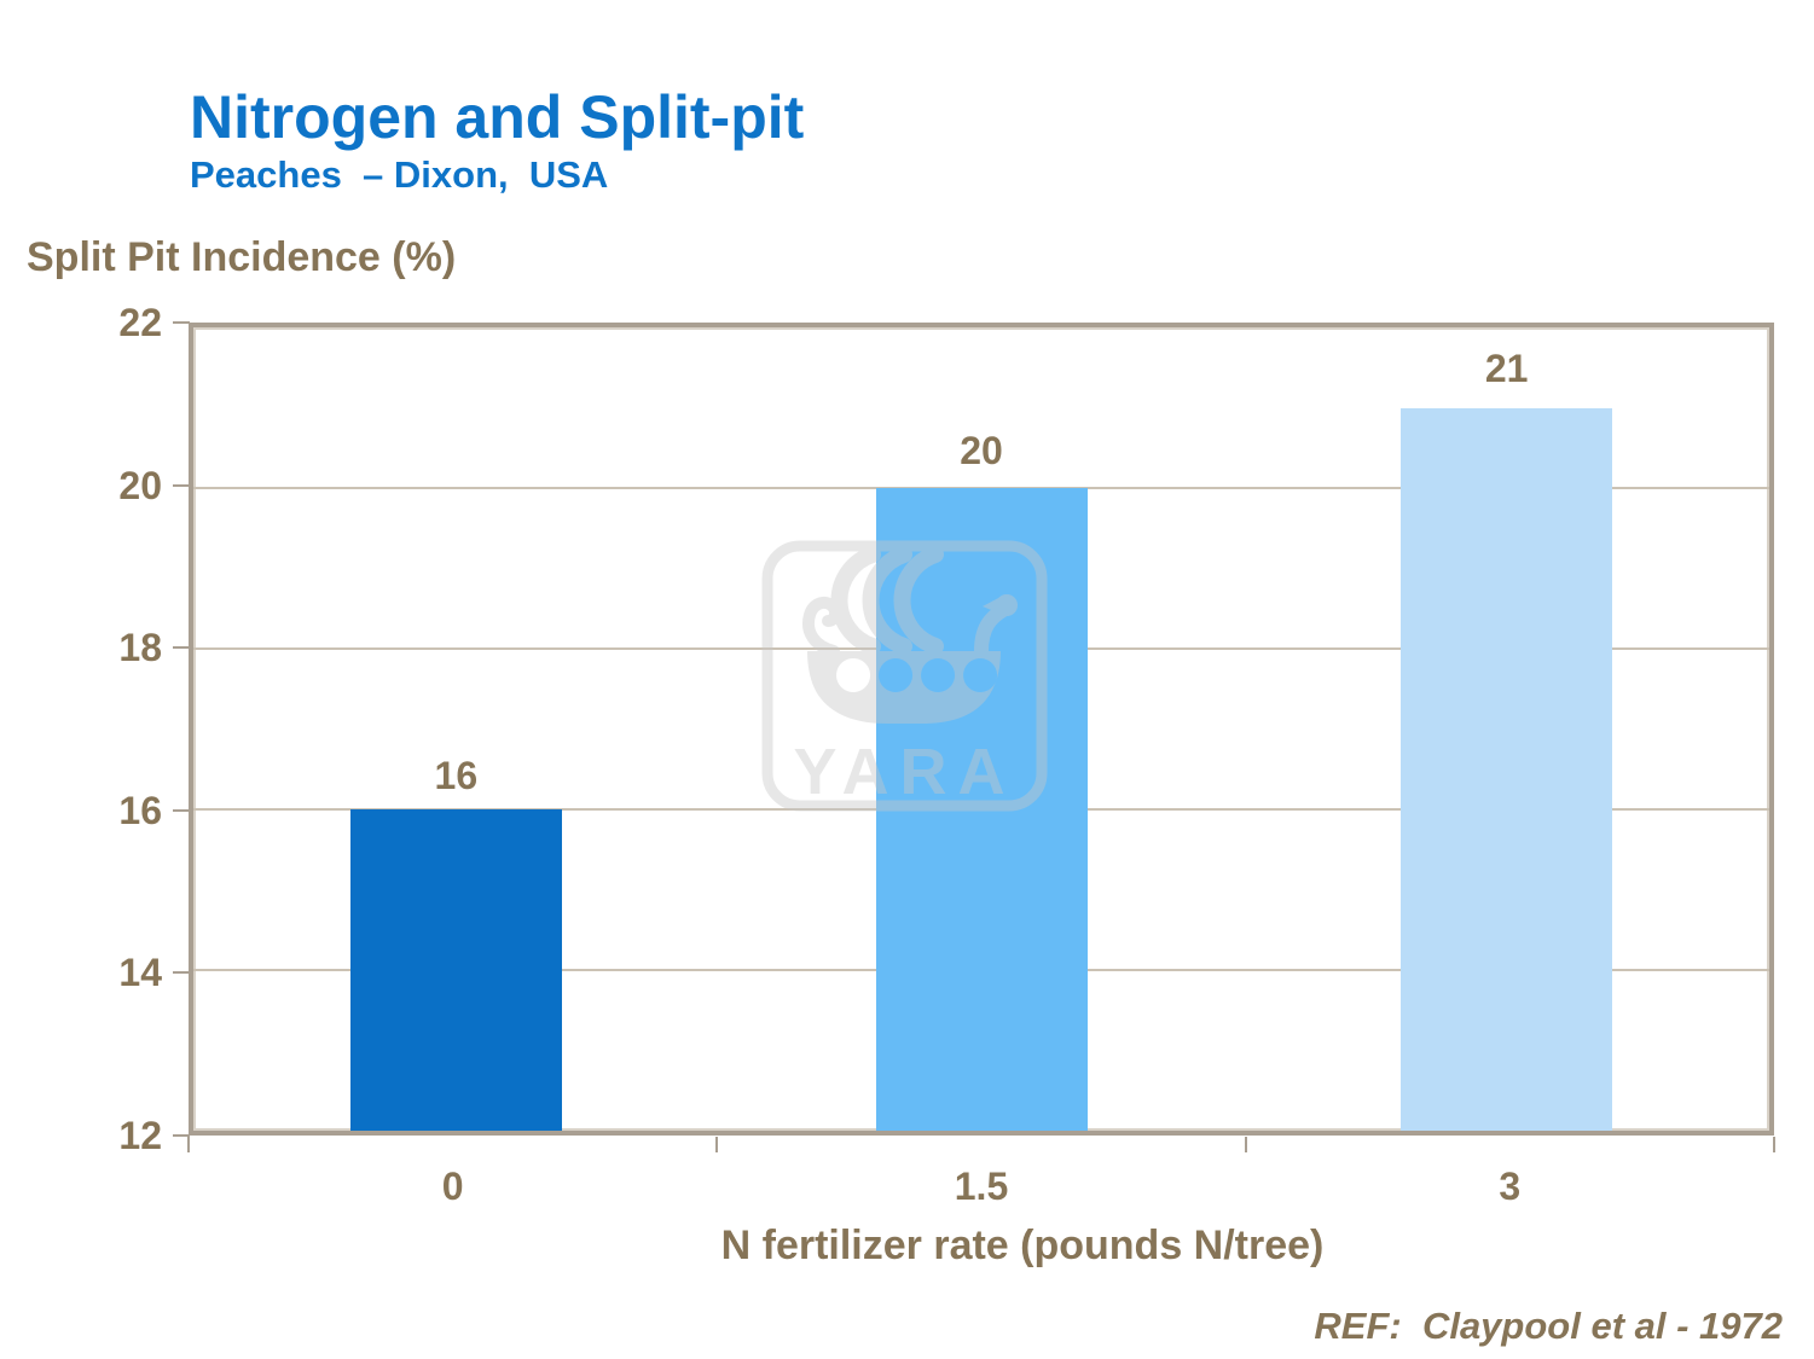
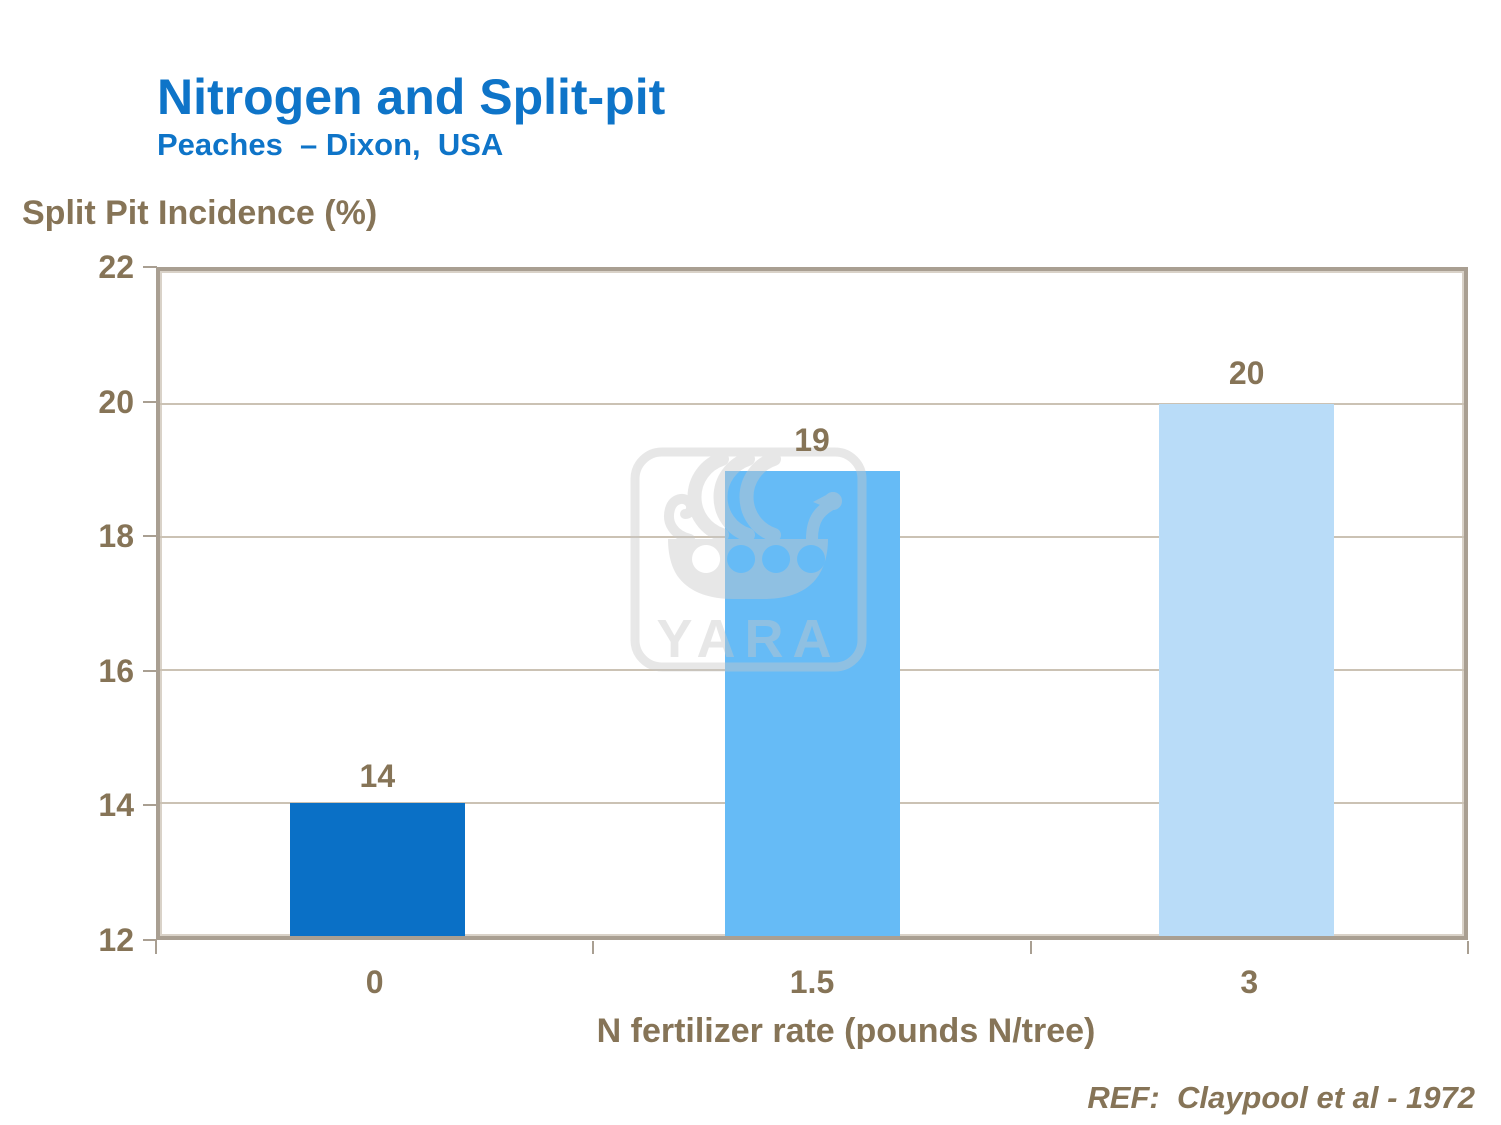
0: 16 -> 14
1.5: 20 -> 19
3: 21 -> 20
